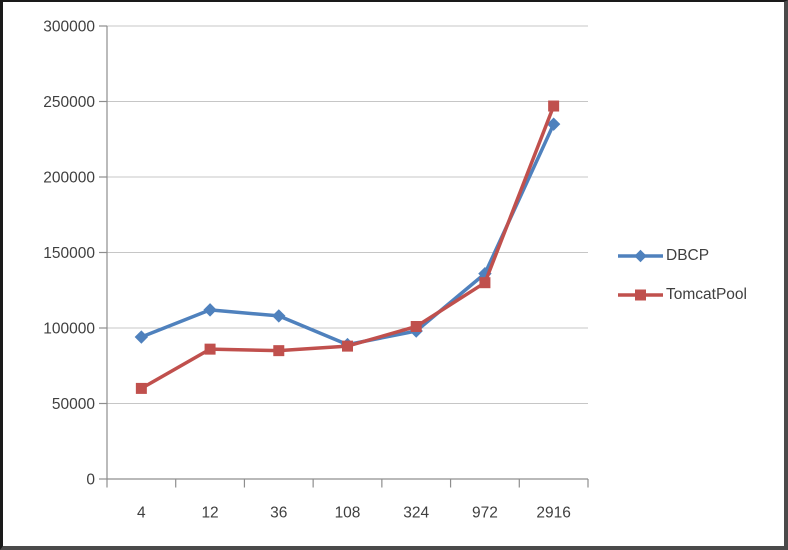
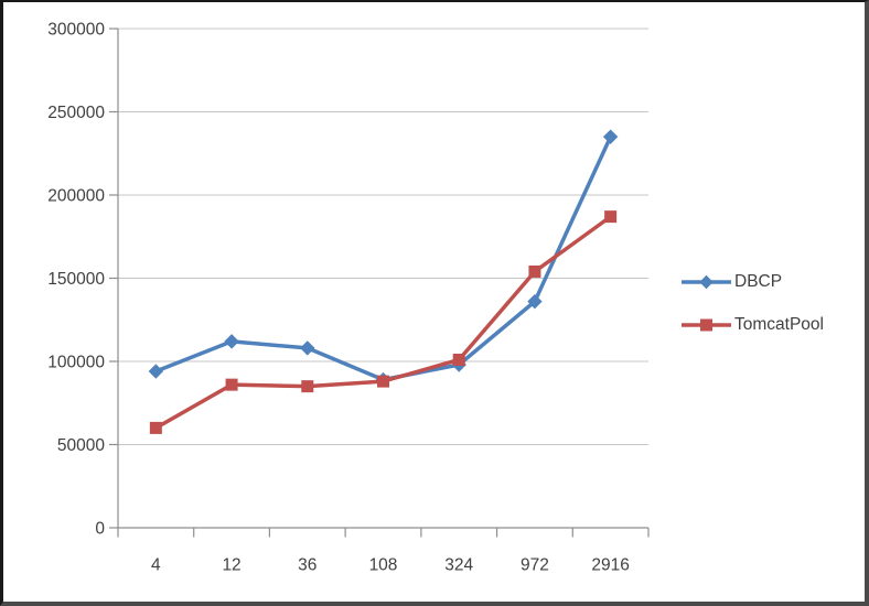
TomcatPool/972: 130000 -> 154000
TomcatPool/2916: 247000 -> 187000
